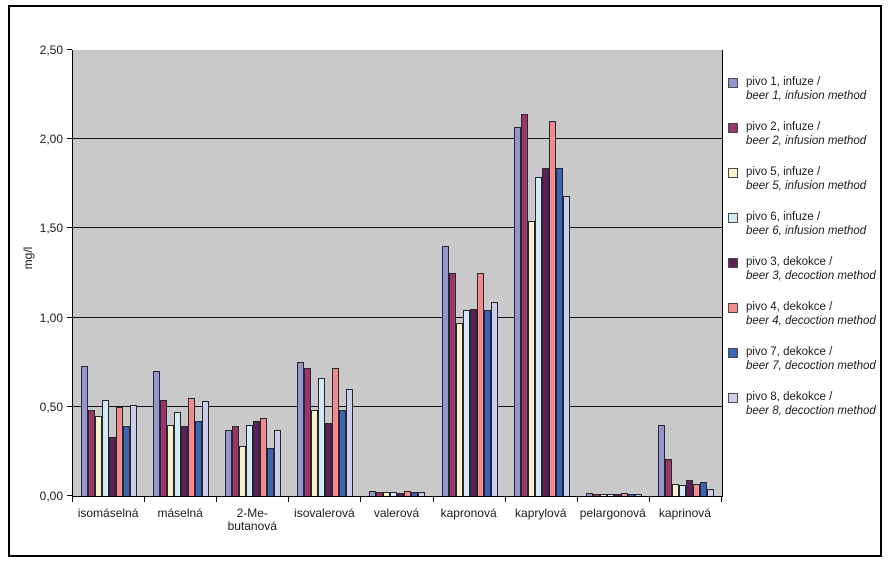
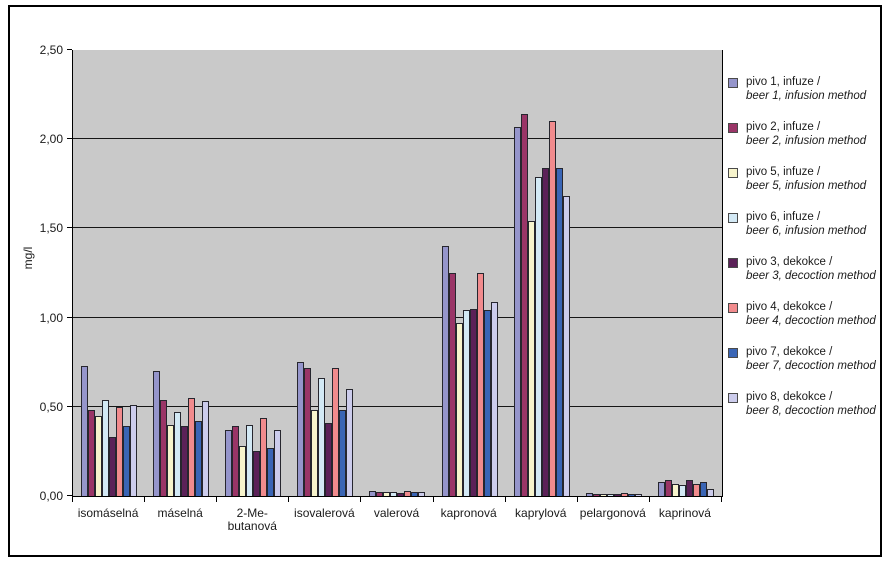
pivo 3, dekokce //2-Me-butanová: 0,42 -> 0,25
pivo 1, infuze //kaprinová: 0,40 -> 0,08
pivo 2, infuze //kaprinová: 0,21 -> 0,09
